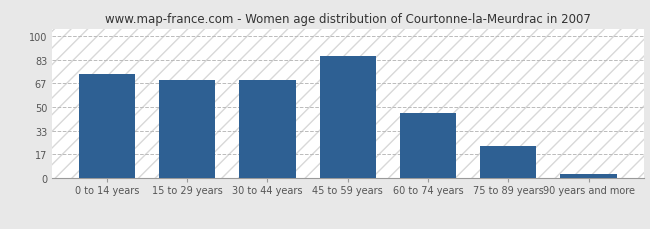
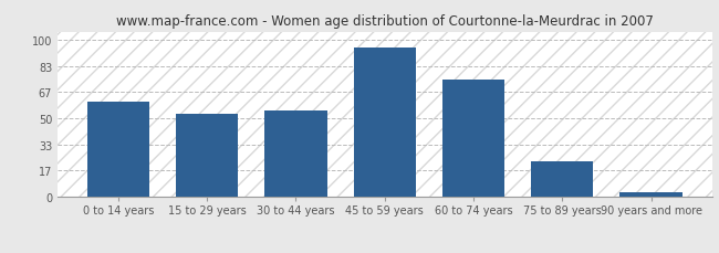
0 to 14 years: 73 -> 61
15 to 29 years: 69 -> 53
30 to 44 years: 69 -> 55
45 to 59 years: 86 -> 95
60 to 74 years: 46 -> 75
